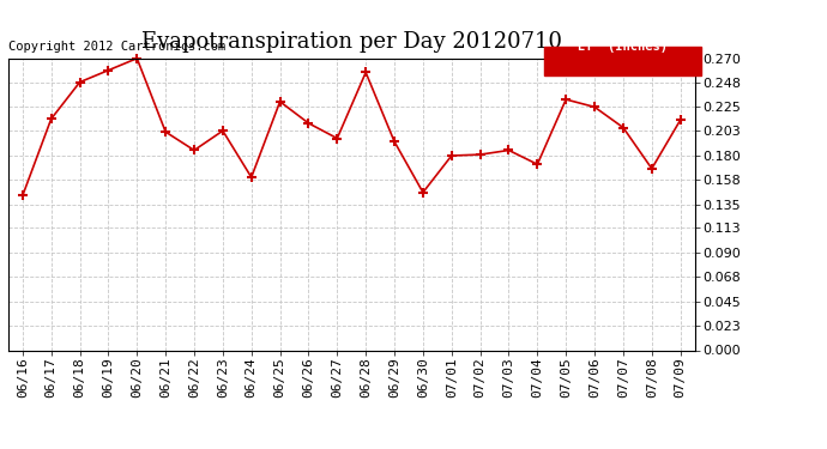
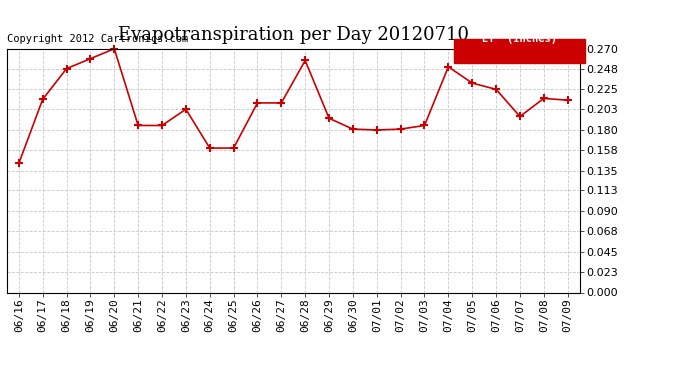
06/21: 0.202 -> 0.185
06/25: 0.230 -> 0.160
06/27: 0.196 -> 0.210
06/30: 0.146 -> 0.181
07/04: 0.172 -> 0.250
07/07: 0.206 -> 0.195
07/08: 0.168 -> 0.215
